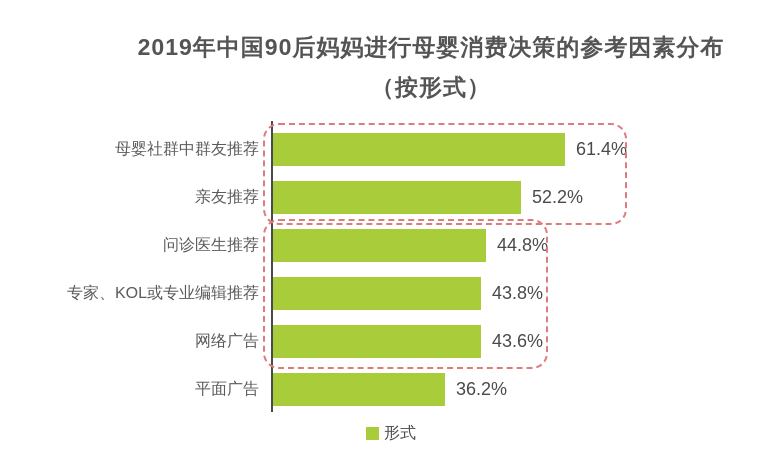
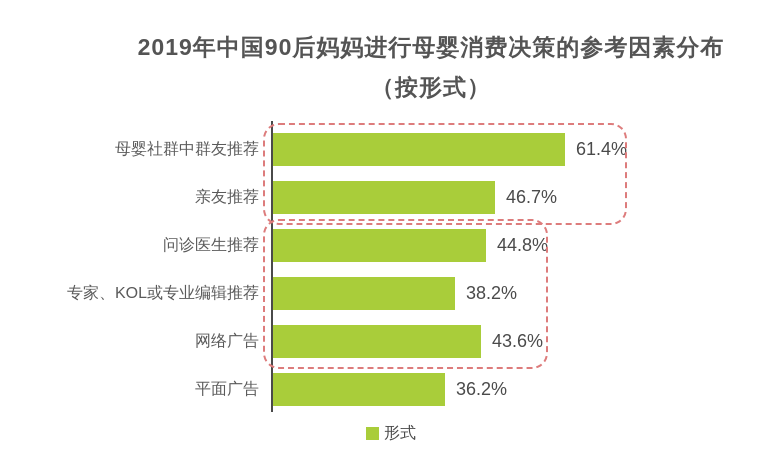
亲友推荐: 52.2% -> 46.7%
专家、KOL或专业编辑推荐: 43.8% -> 38.2%
